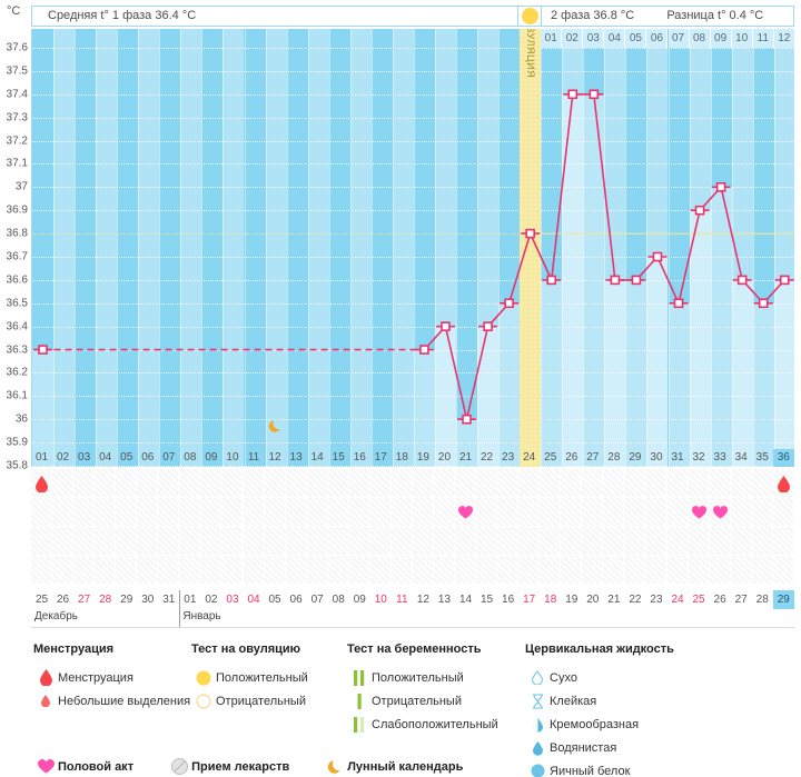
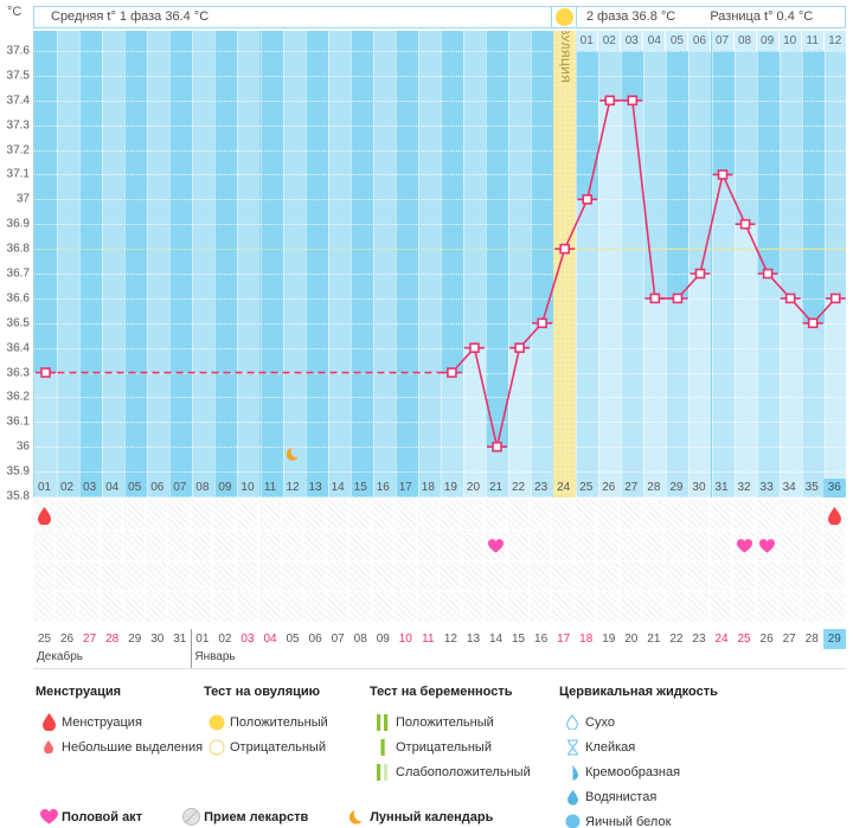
25: 36.6 -> 37.0
31: 36.5 -> 37.1
33: 37.0 -> 36.7
